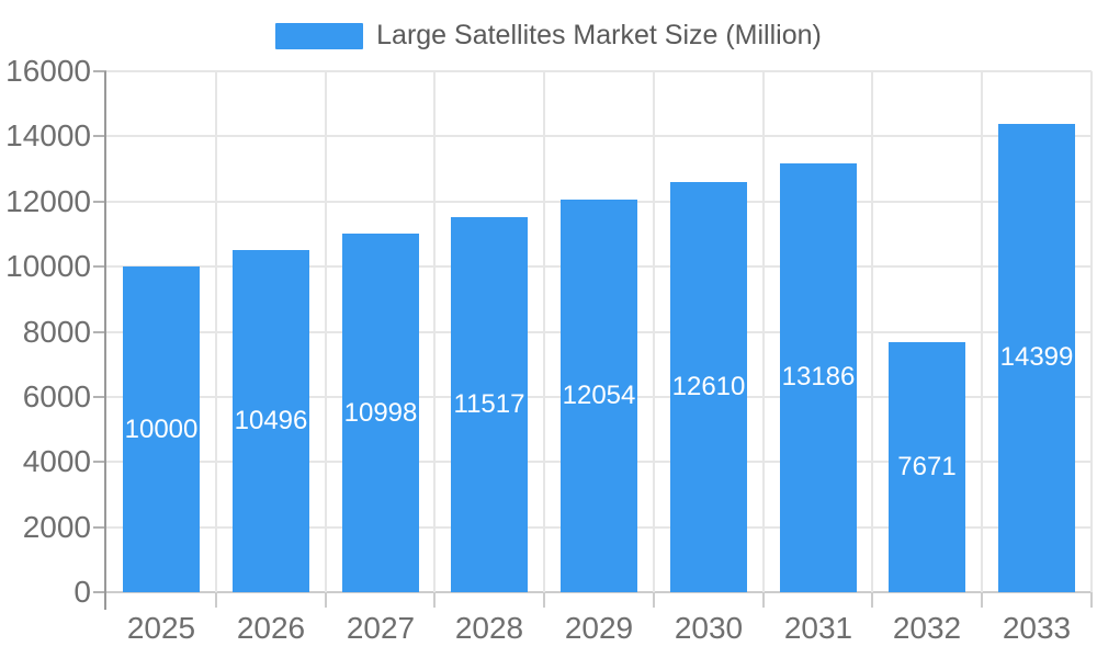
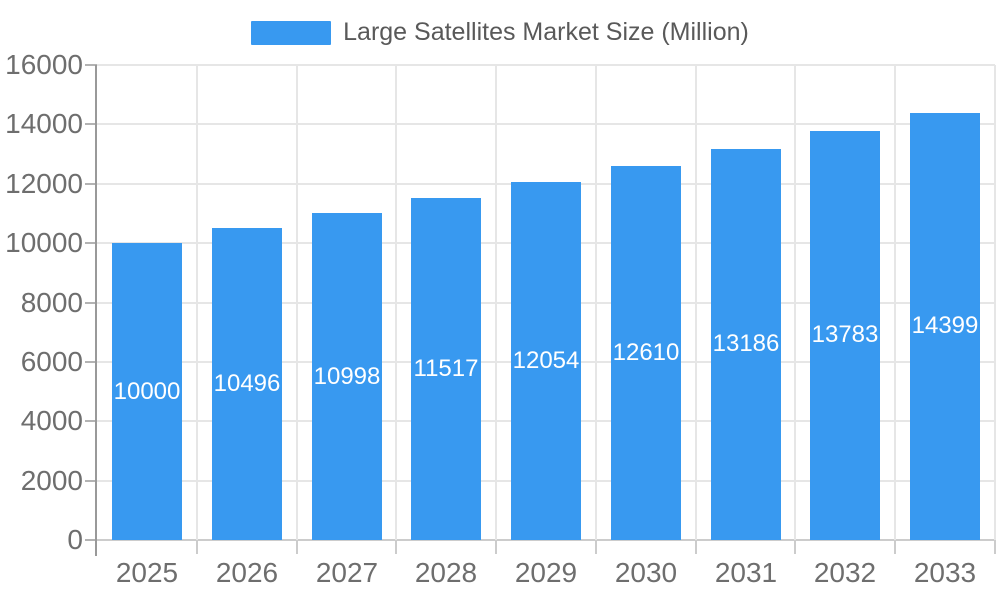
2032: 7671 -> 13783
